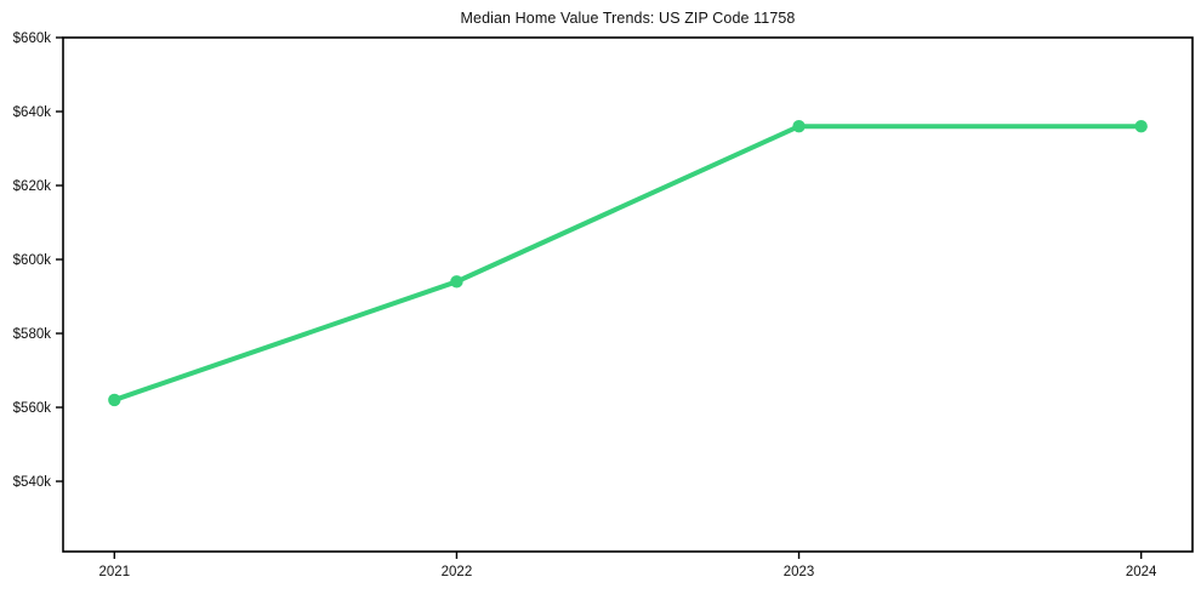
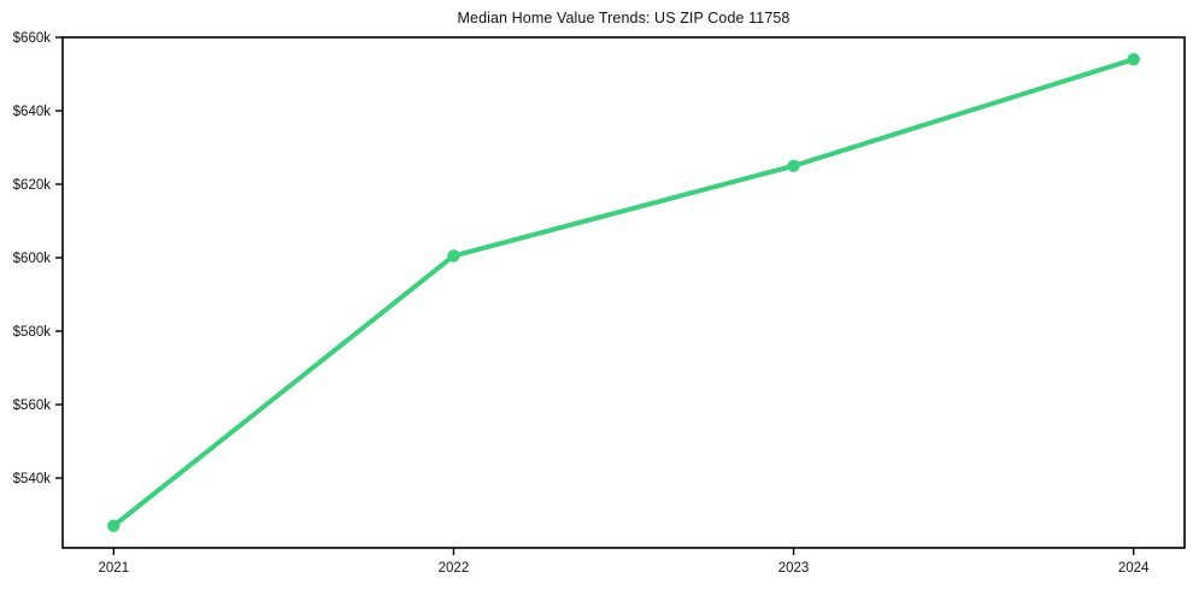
2021: $562k -> $527k
2022: $594k -> $600k
2023: $636k -> $625k
2024: $636k -> $654k
